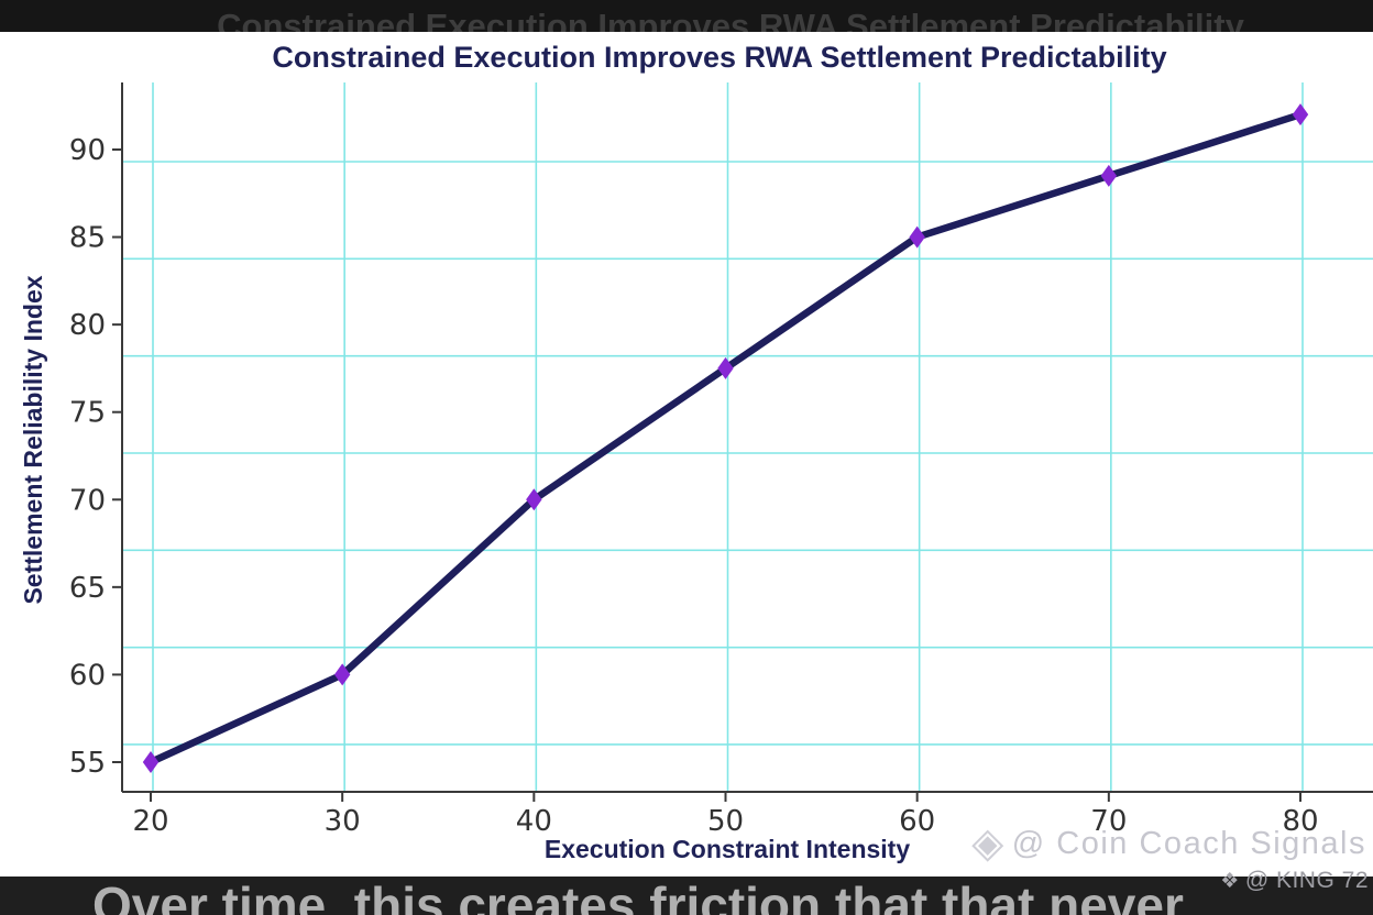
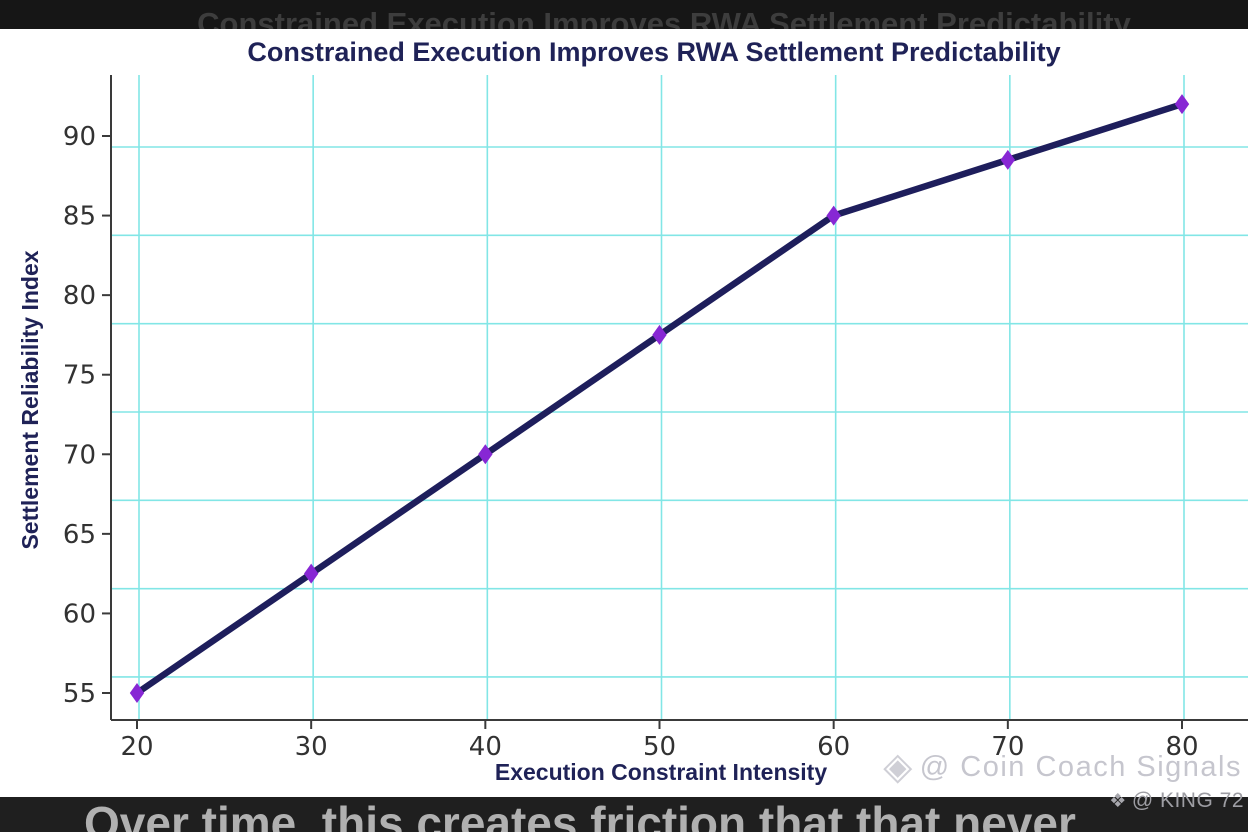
30: 60.0 -> 62.5
